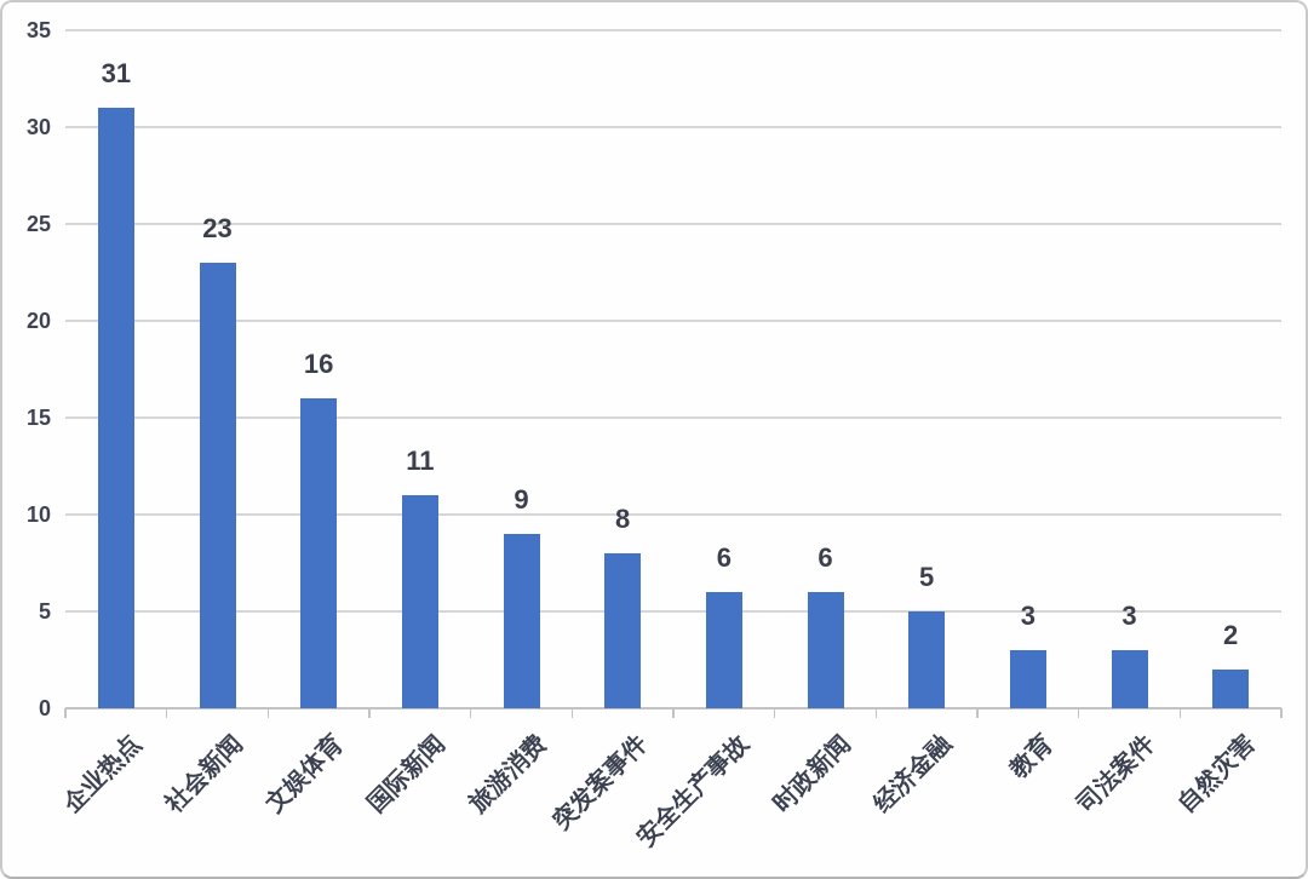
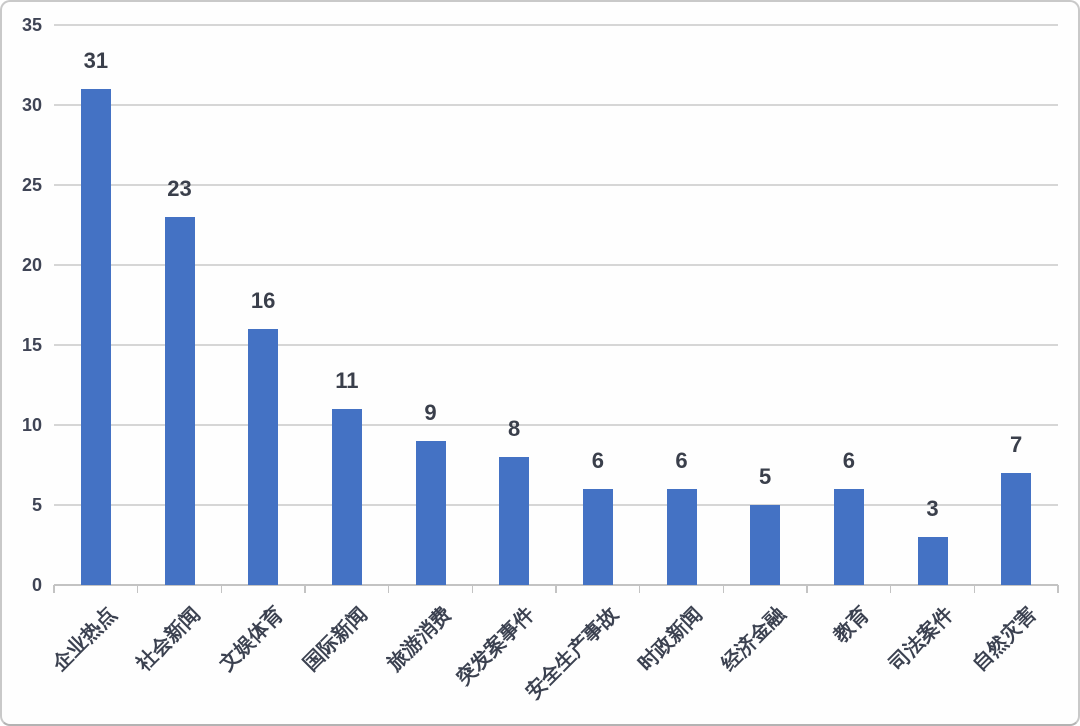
教育: 3 -> 6
自然灾害: 2 -> 7
